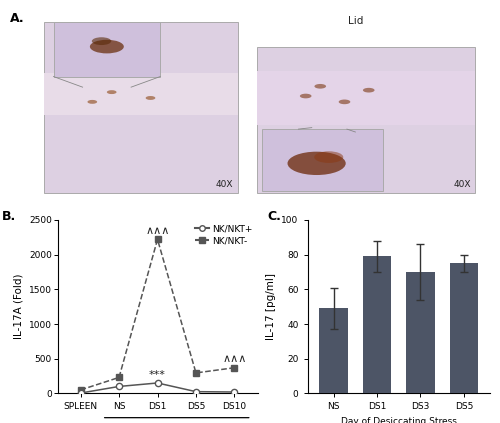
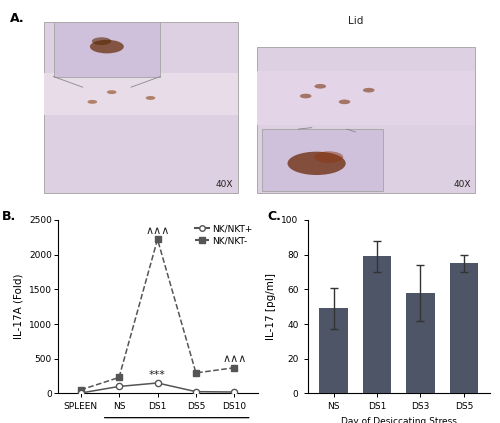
DS3: 70 -> 58
